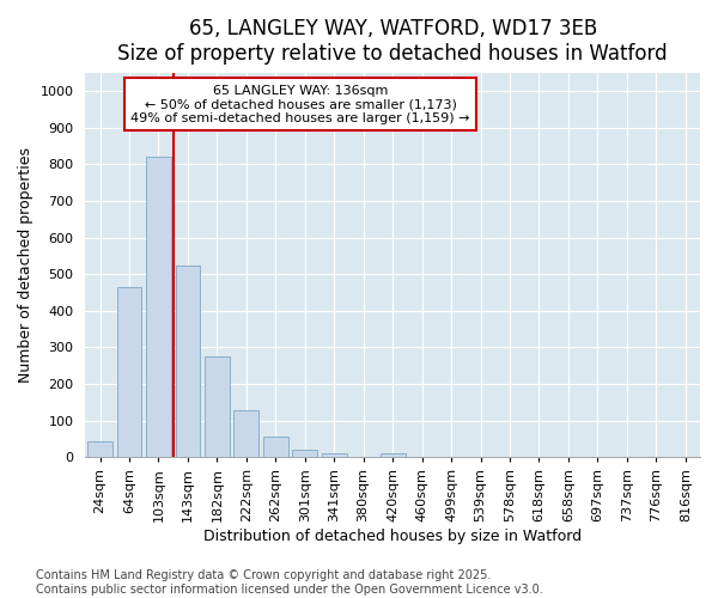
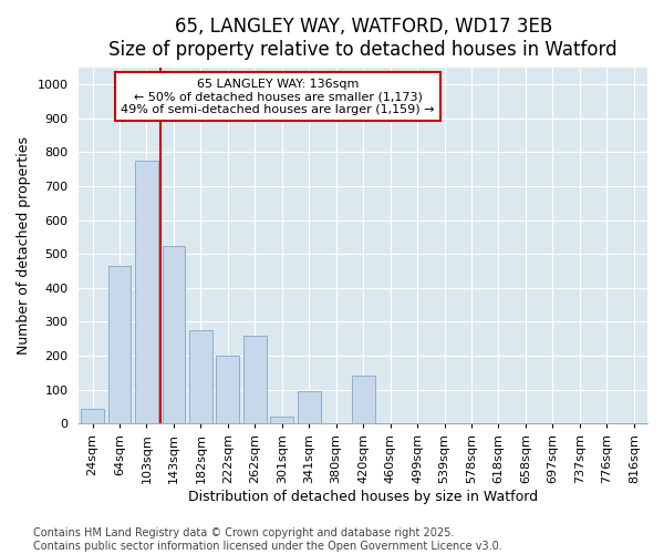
103sqm: 820 -> 775
222sqm: 130 -> 200
262sqm: 55 -> 260
341sqm: 10 -> 95
420sqm: 10 -> 140
